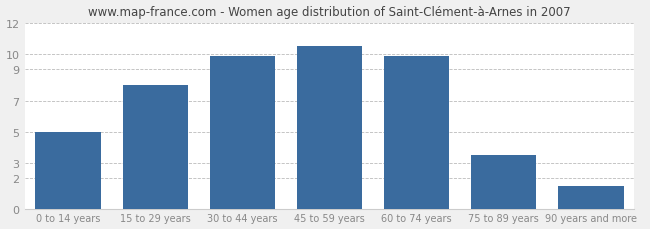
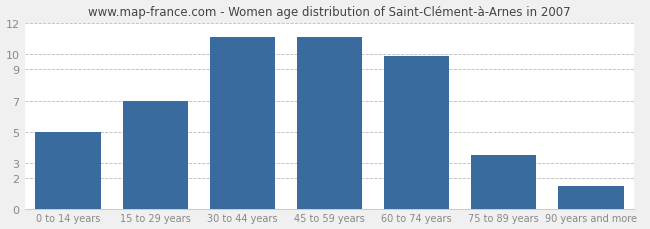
15 to 29 years: 8.0 -> 7.0
30 to 44 years: 9.9 -> 11.1
45 to 59 years: 10.5 -> 11.1
